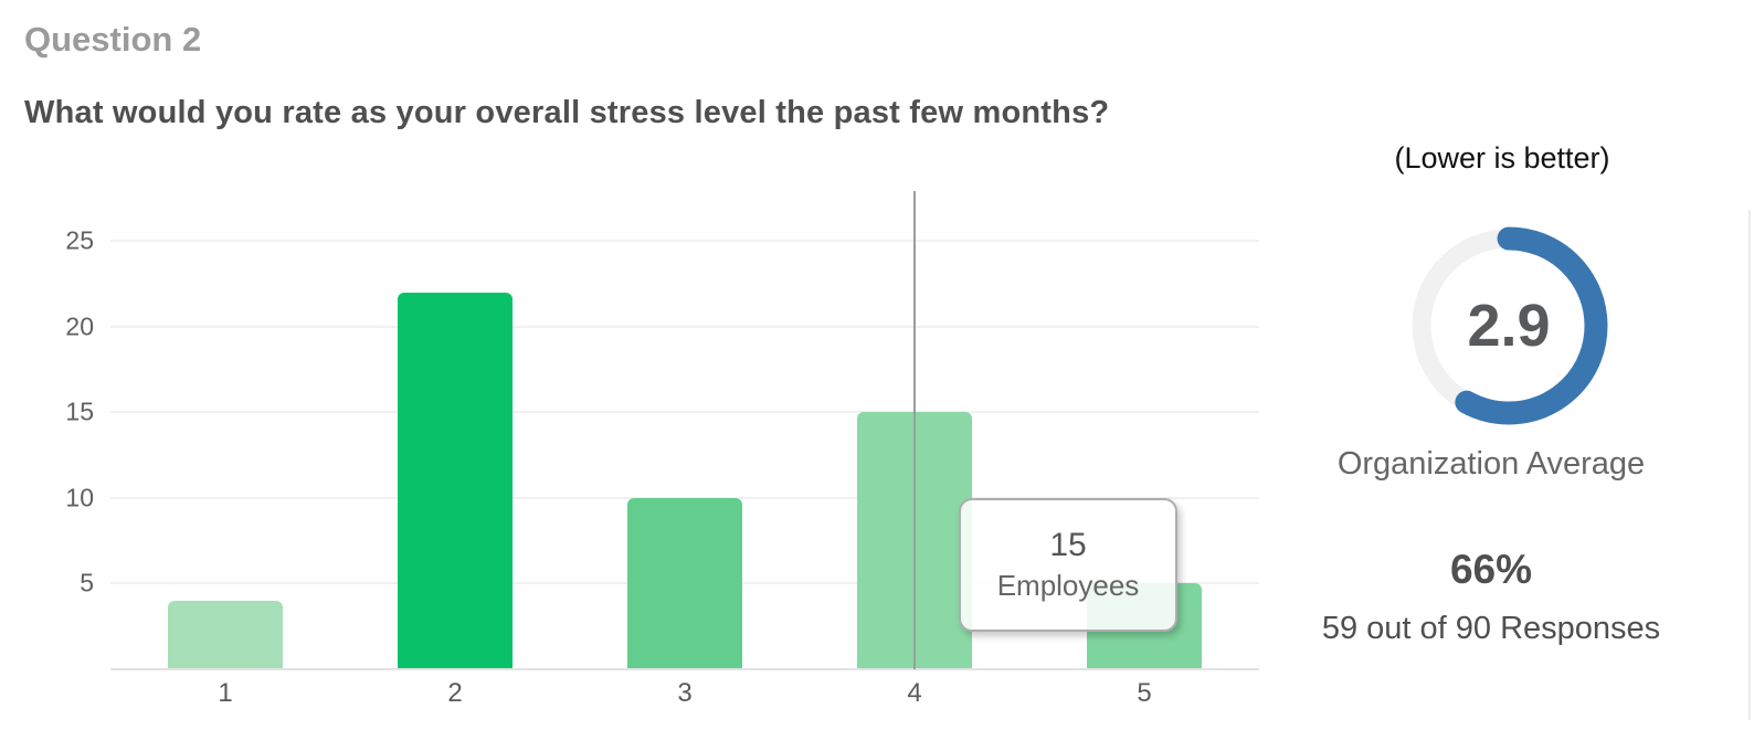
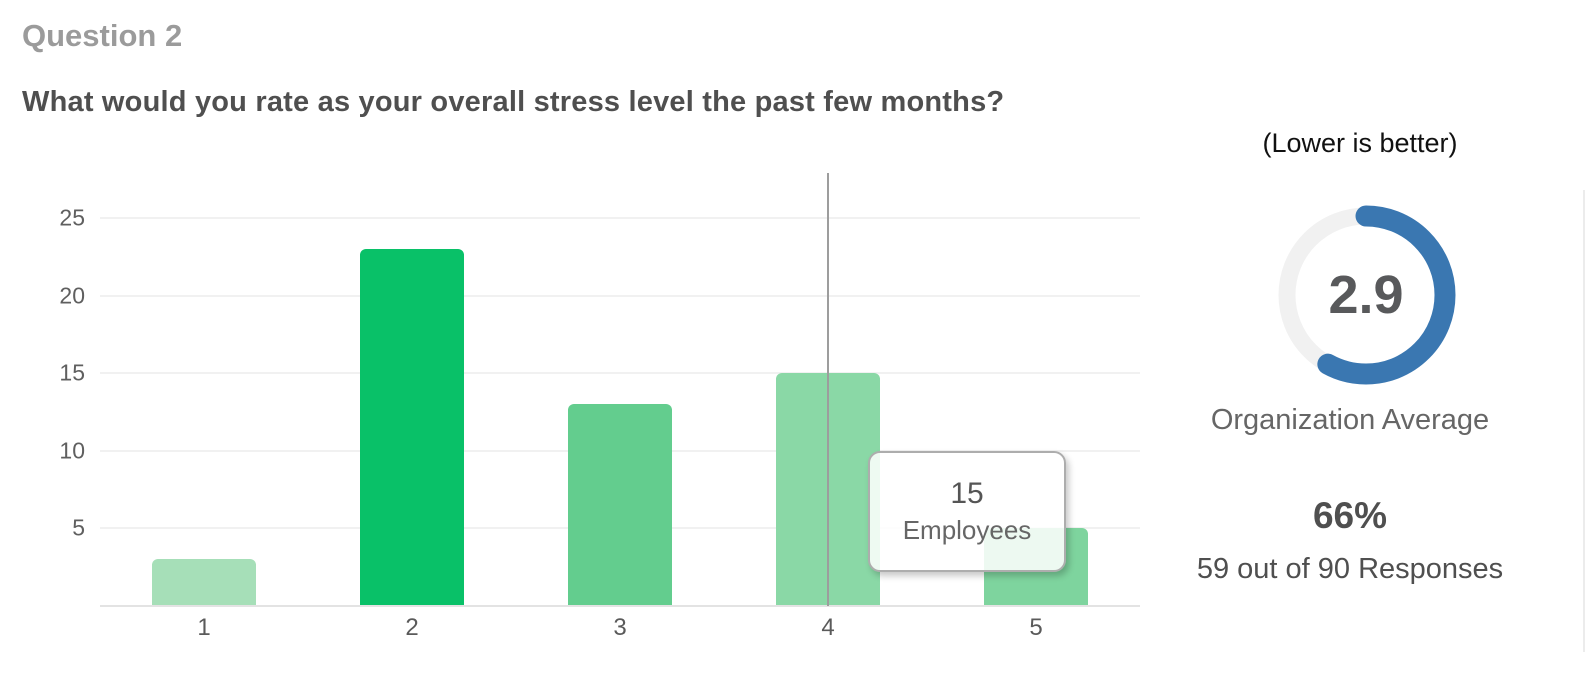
1: 4 -> 3
2: 22 -> 23
3: 10 -> 13
